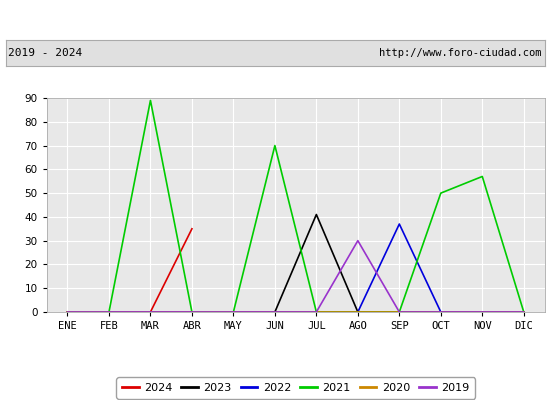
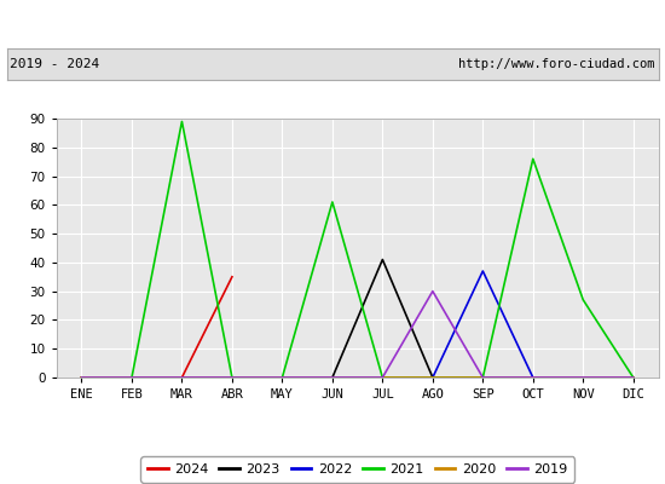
2021/JUN: 70 -> 61
2021/OCT: 50 -> 76
2021/NOV: 57 -> 27
